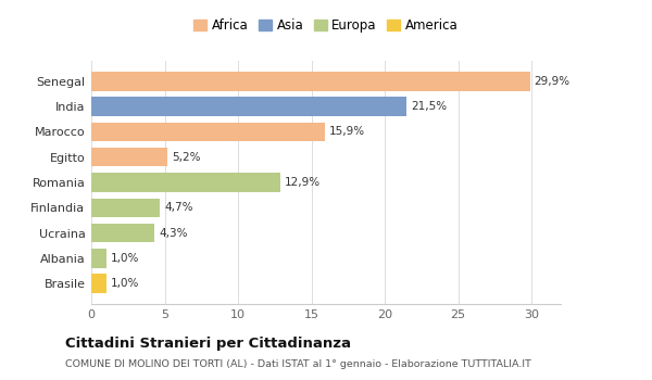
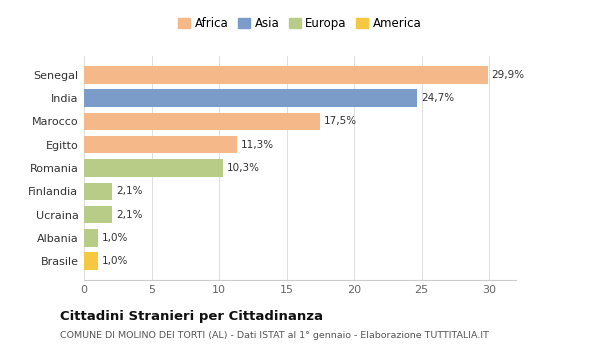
India: 21,5% -> 24,7%
Marocco: 15,9% -> 17,5%
Egitto: 5,2% -> 11,3%
Romania: 12,9% -> 10,3%
Finlandia: 4,7% -> 2,1%
Ucraina: 4,3% -> 2,1%
